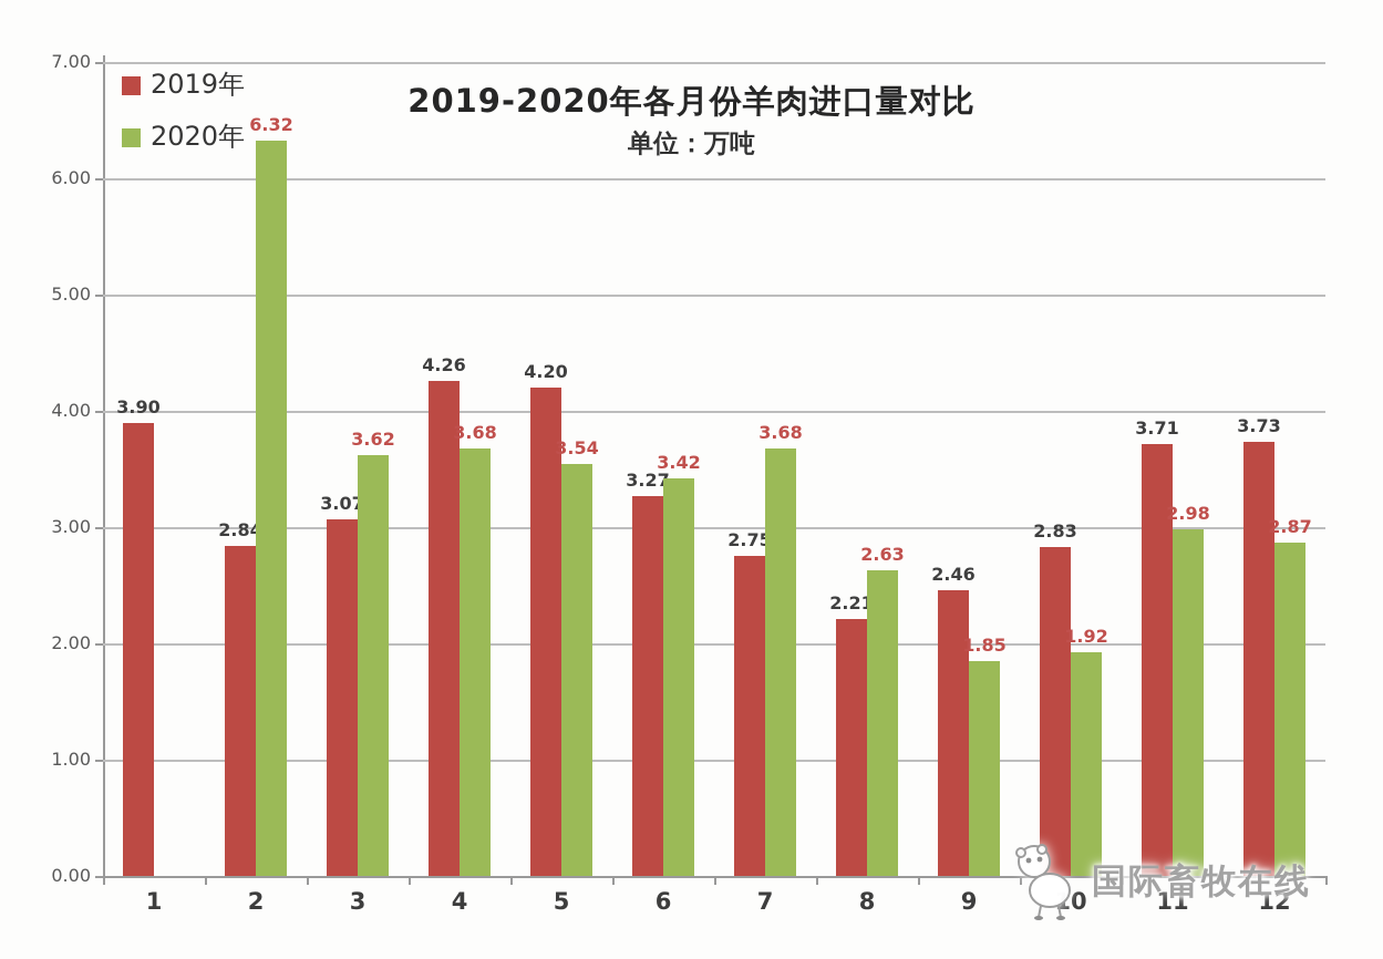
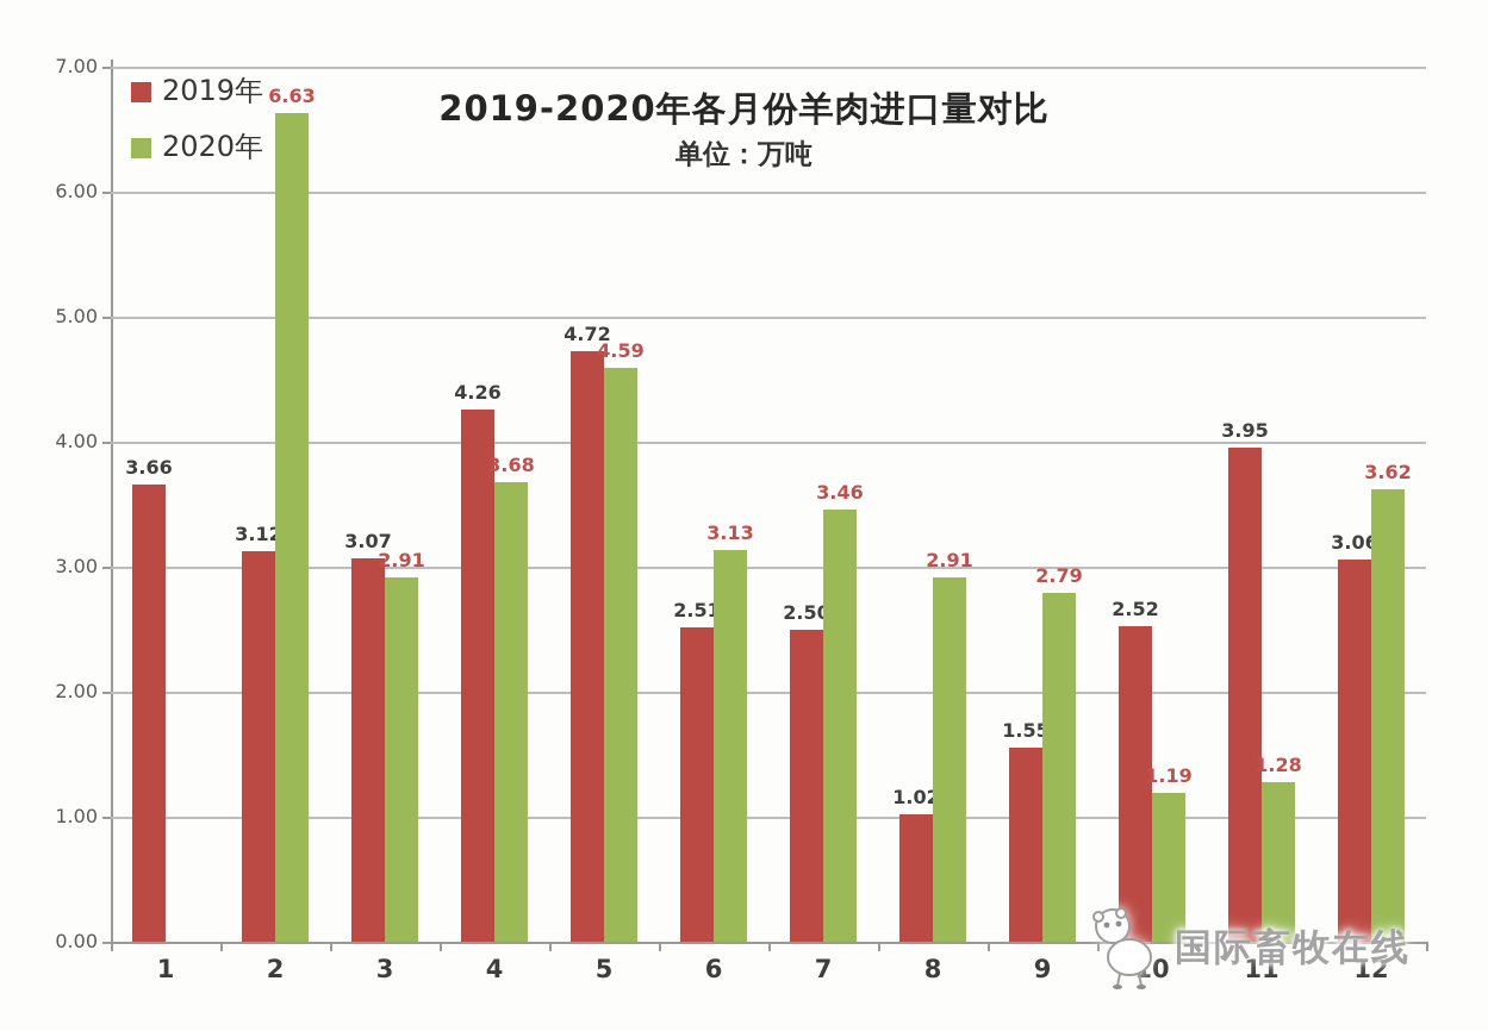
2019年/1: 3.90 -> 3.66
2019年/2: 2.84 -> 3.12
2020年/2: 6.32 -> 6.63
2020年/3: 3.62 -> 2.91
2019年/5: 4.20 -> 4.72
2020年/5: 3.54 -> 4.59
2019年/6: 3.27 -> 2.51
2020年/6: 3.42 -> 3.13
2019年/7: 2.75 -> 2.50
2020年/7: 3.68 -> 3.46
2019年/8: 2.21 -> 1.02
2020年/8: 2.63 -> 2.91
2019年/9: 2.46 -> 1.55
2020年/9: 1.85 -> 2.79
2019年/10: 2.83 -> 2.52
2020年/10: 1.92 -> 1.19
2019年/11: 3.71 -> 3.95
2020年/11: 2.98 -> 1.28
2019年/12: 3.73 -> 3.06
2020年/12: 2.87 -> 3.62
